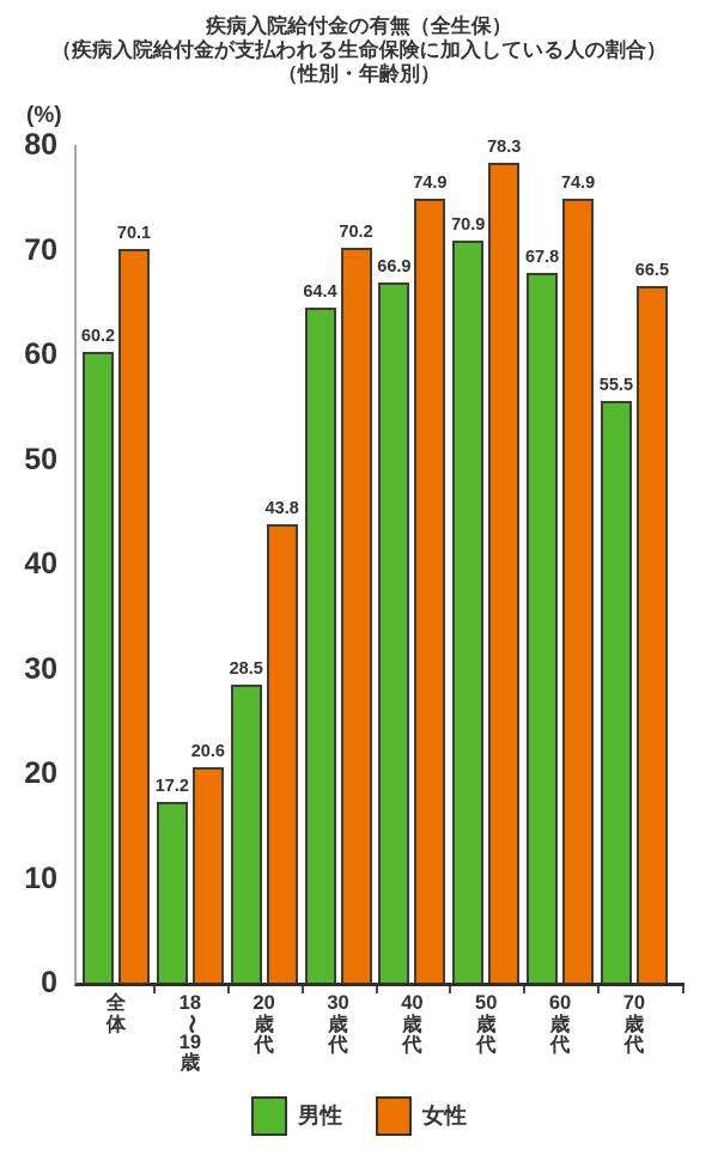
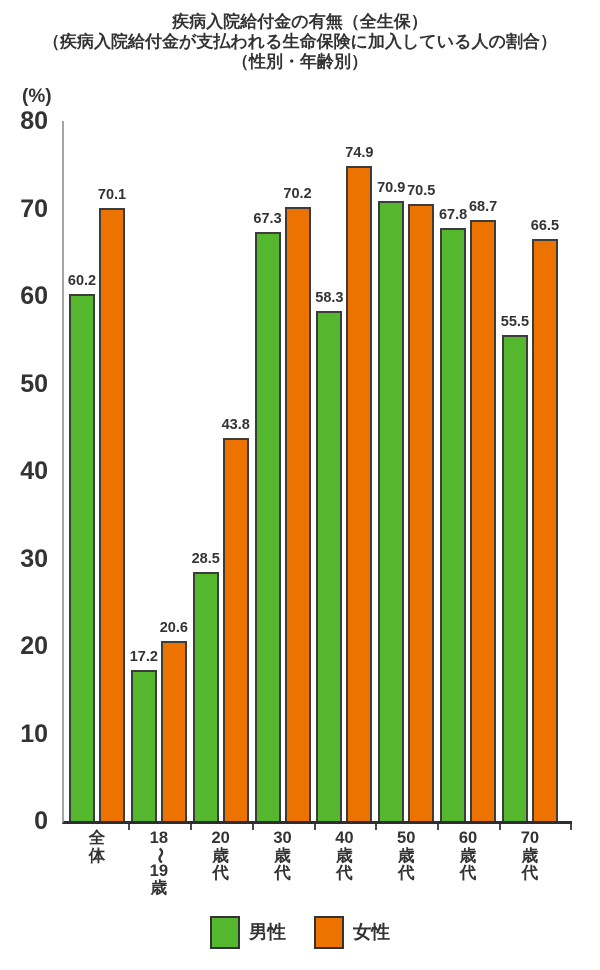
男性/30歳代: 64.4 -> 67.3
男性/40歳代: 66.9 -> 58.3
女性/50歳代: 78.3 -> 70.5
女性/60歳代: 74.9 -> 68.7
